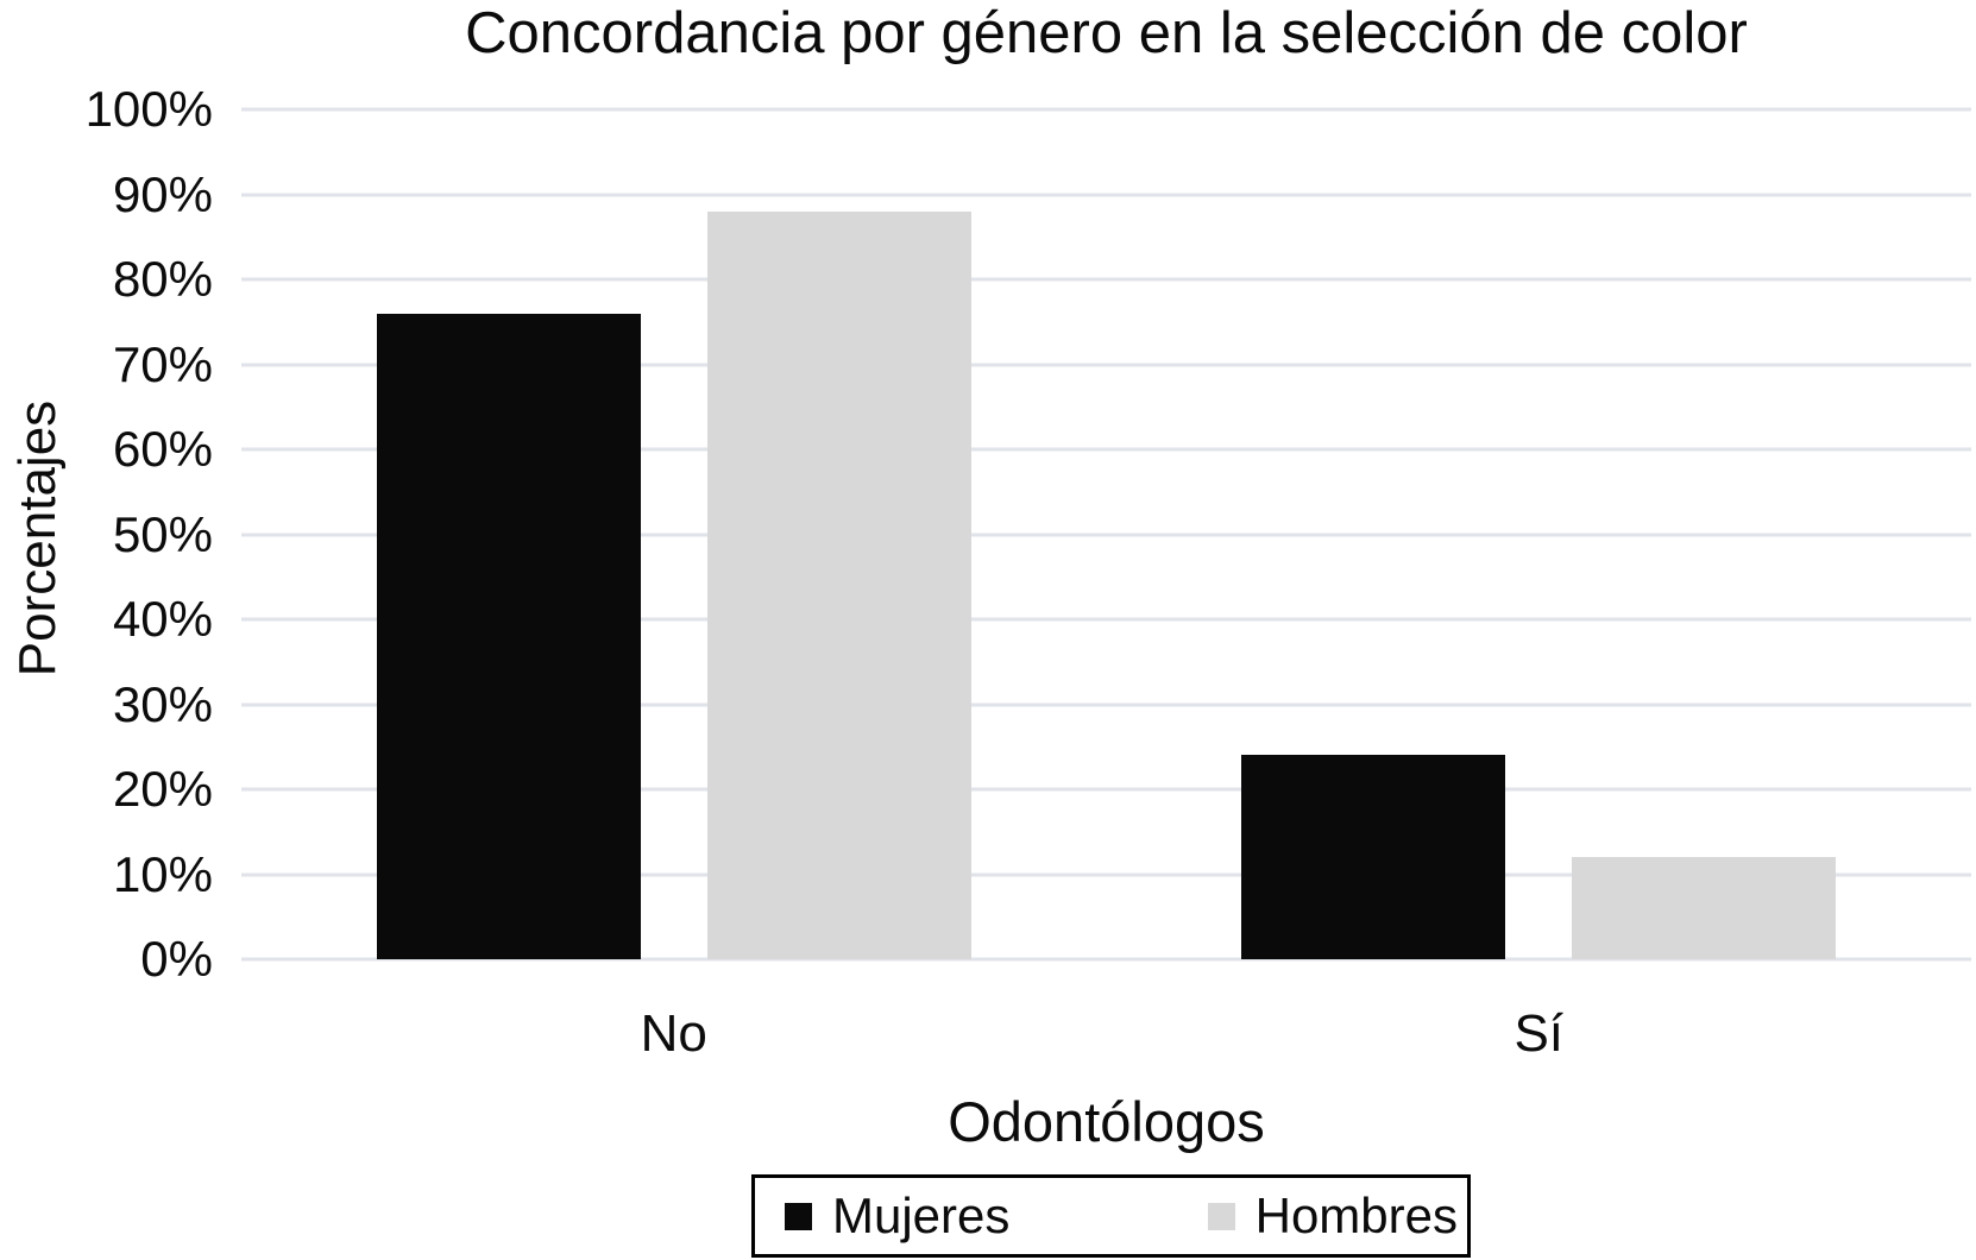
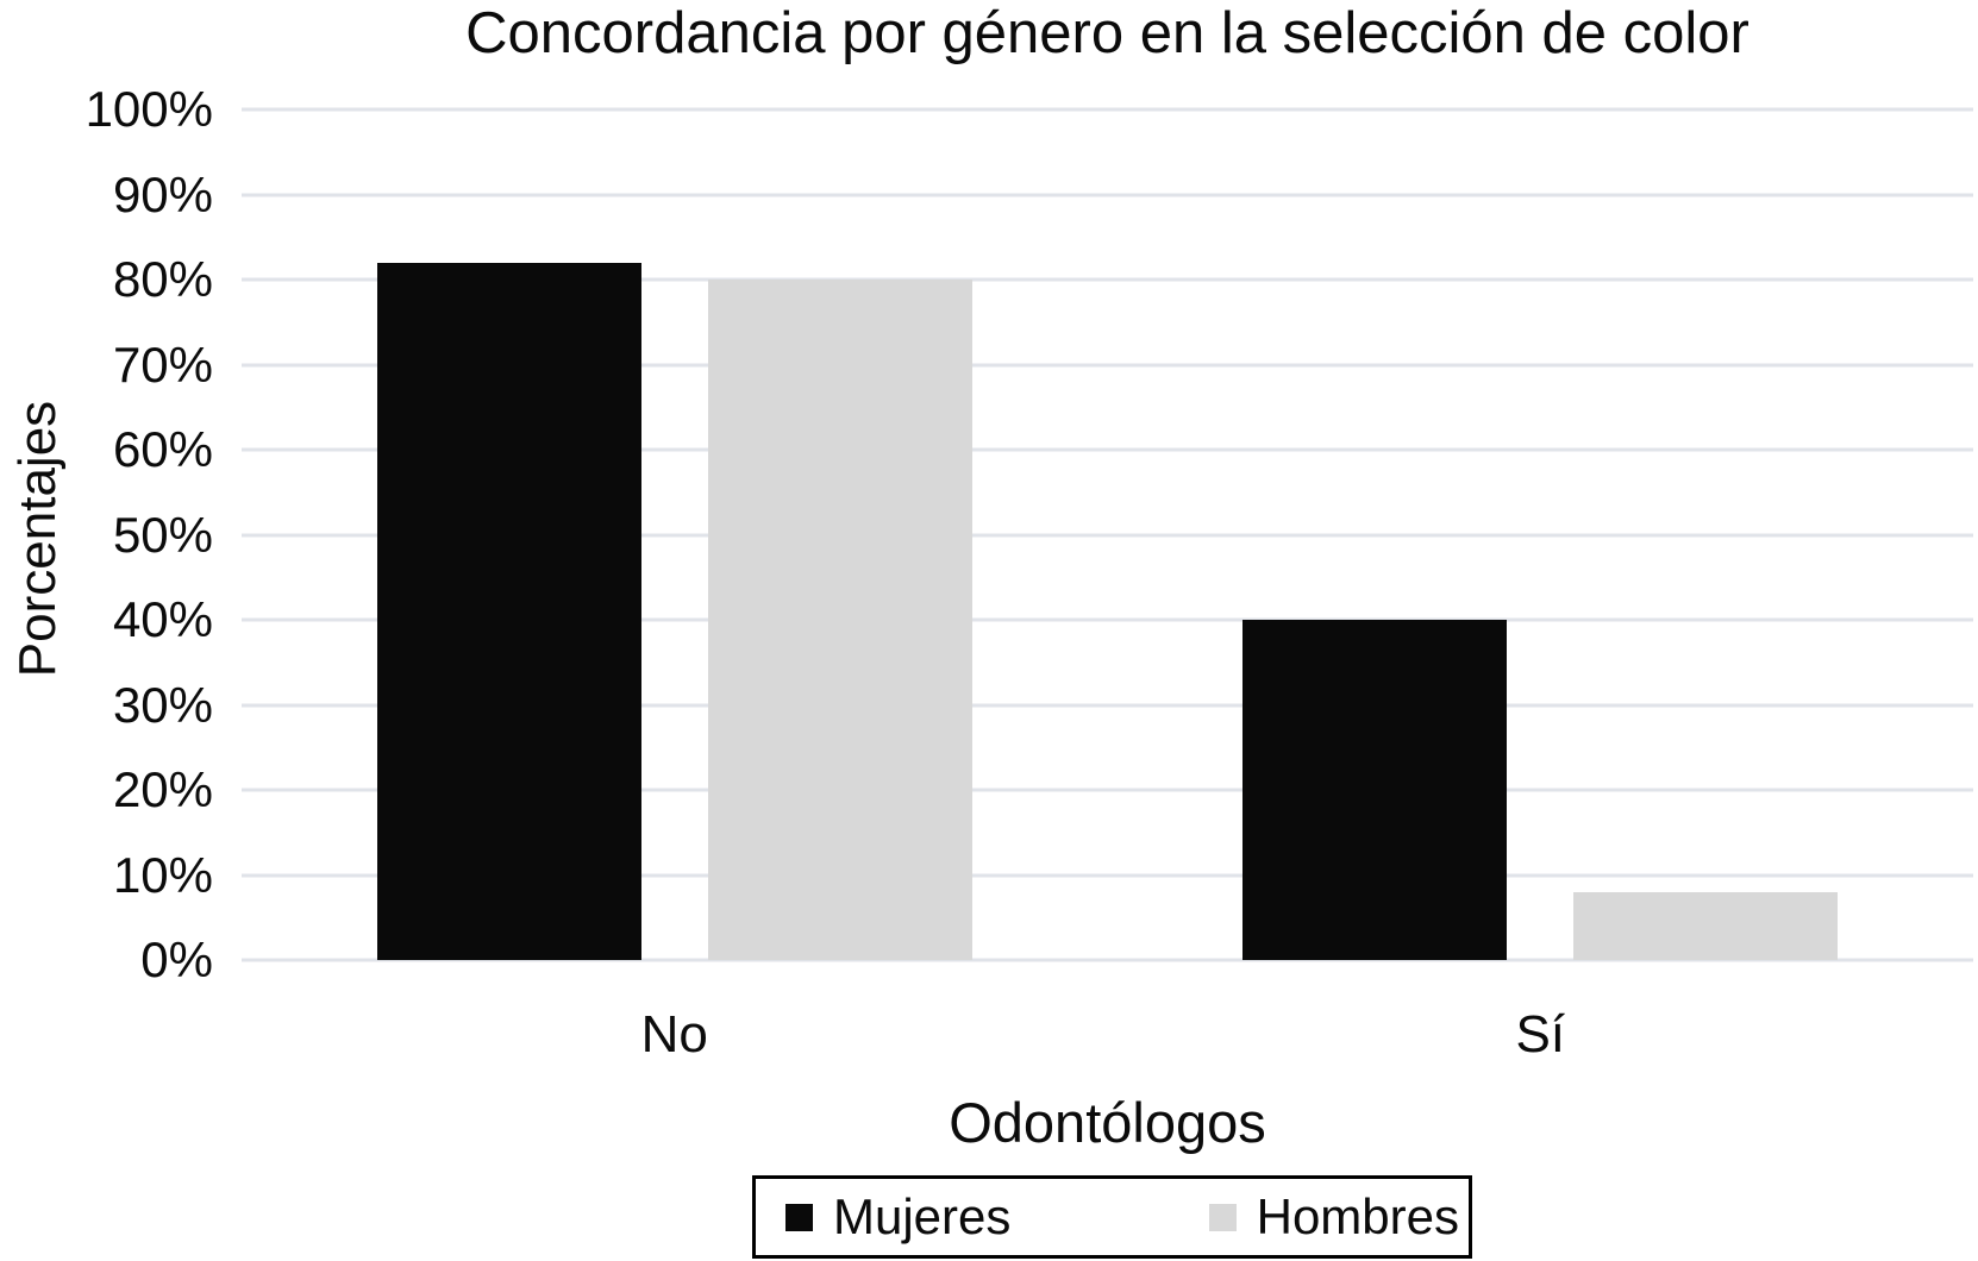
Mujeres/No: 76% -> 82%
Hombres/No: 88% -> 80%
Mujeres/Sí: 24% -> 40%
Hombres/Sí: 12% -> 8%
